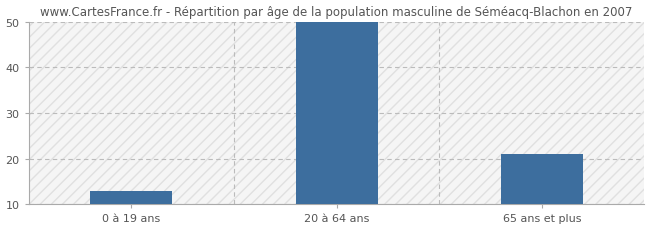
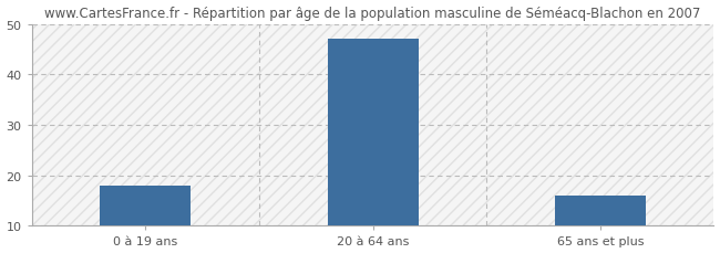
0 à 19 ans: 13 -> 18
20 à 64 ans: 50 -> 47
65 ans et plus: 21 -> 16
